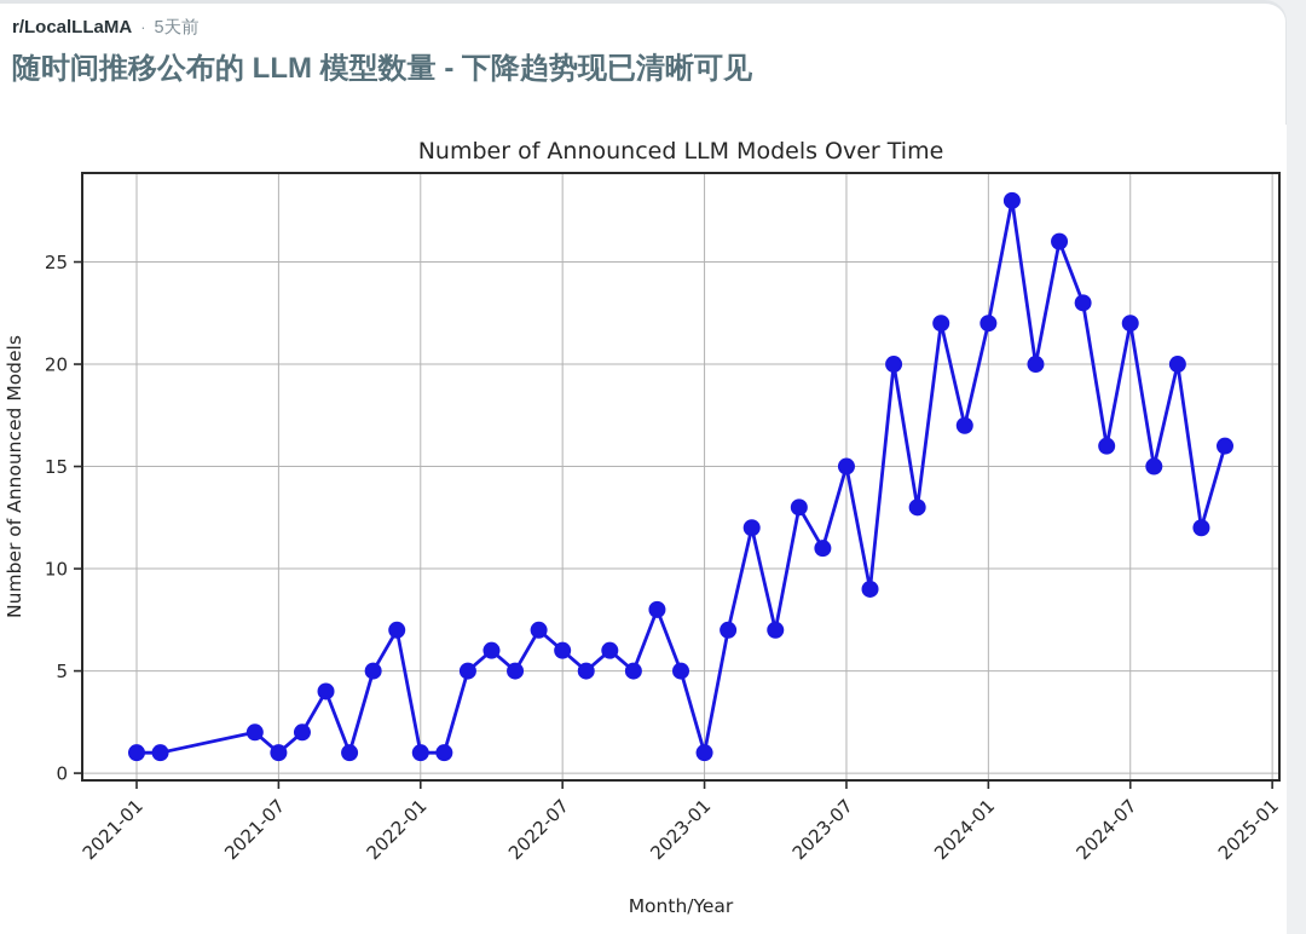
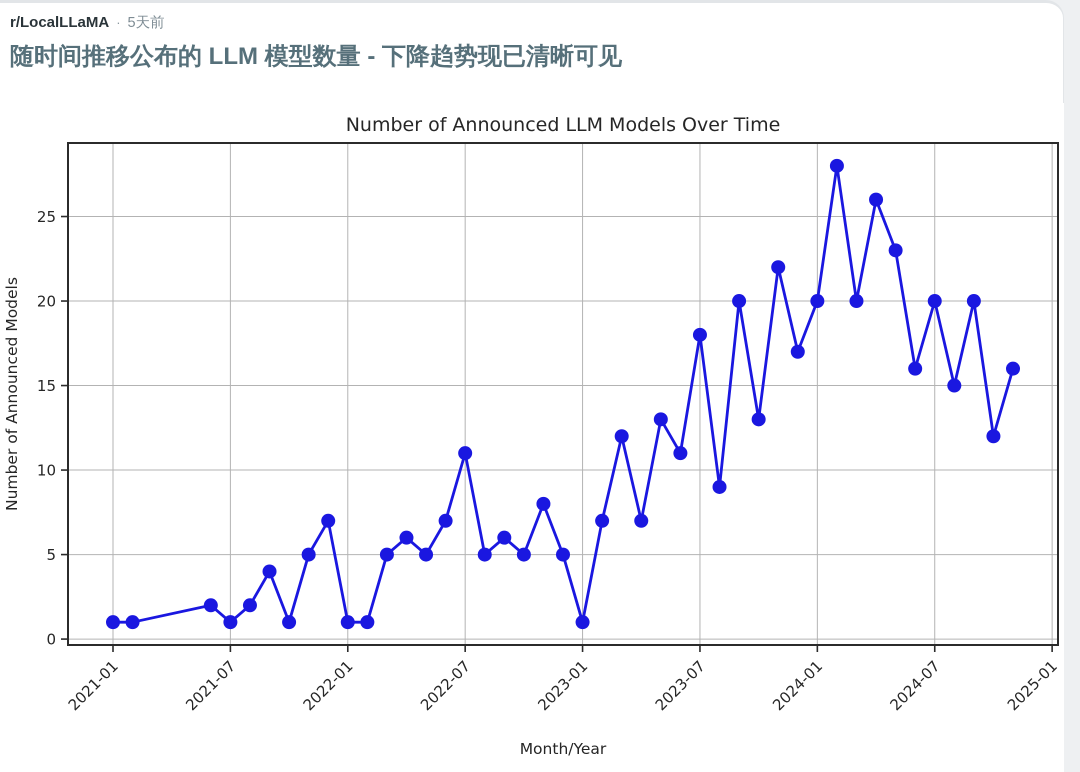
2022-07: 6 -> 11
2023-07: 15 -> 18
2024-01: 22 -> 20
2024-07: 22 -> 20
